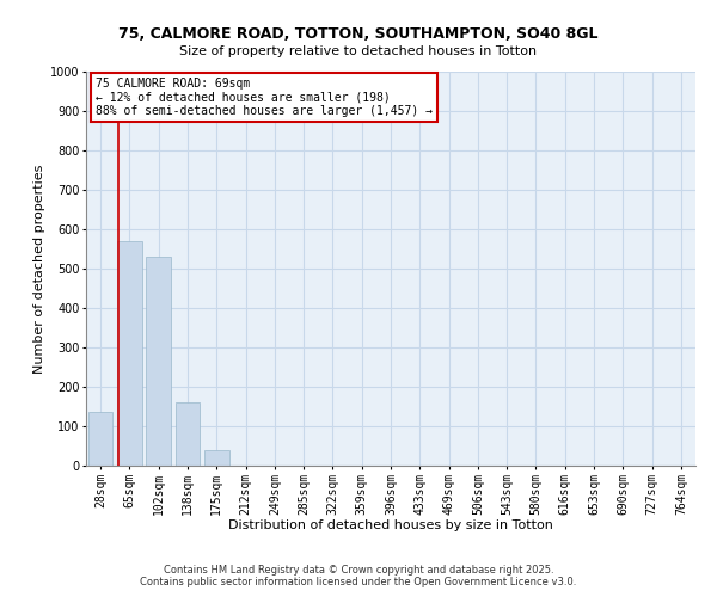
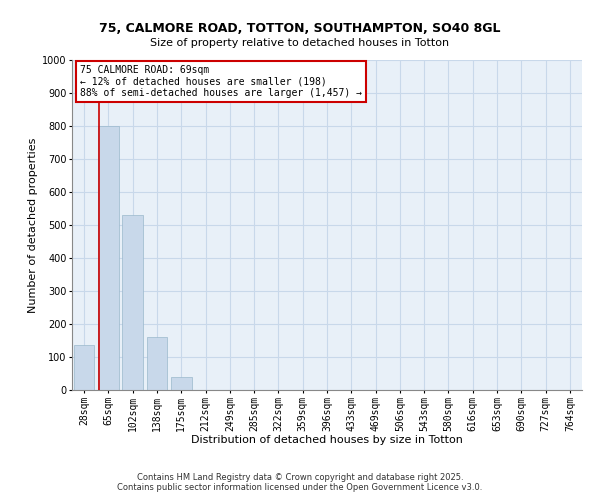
65sqm: 570 -> 800
